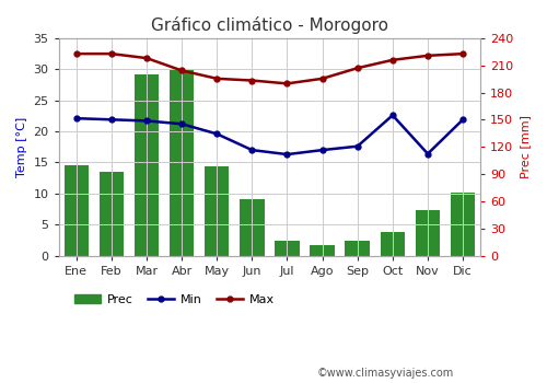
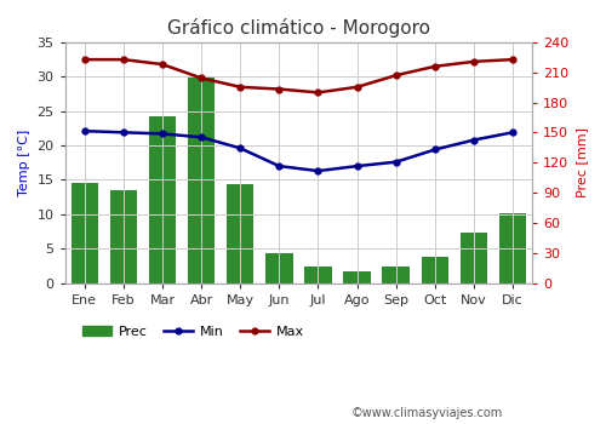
Prec/Mar: 200 -> 166
Prec/Jun: 62 -> 30
Min/Oct: 22.6 -> 19.4
Min/Nov: 16.4 -> 20.8
